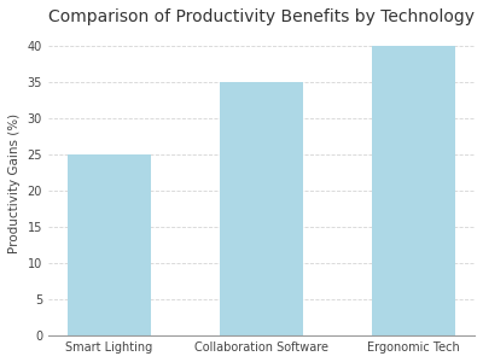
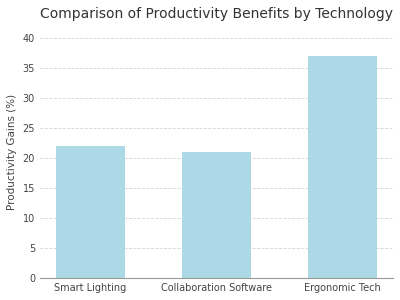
Smart Lighting: 25 -> 22
Collaboration Software: 35 -> 21
Ergonomic Tech: 40 -> 37
